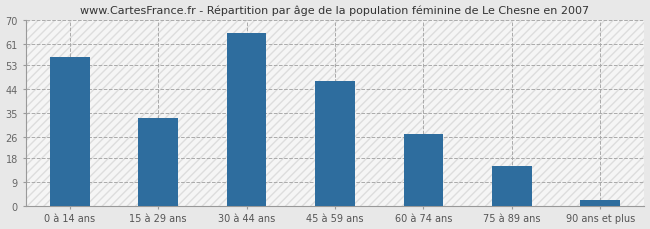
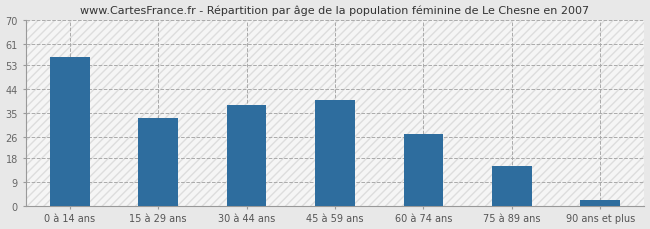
30 à 44 ans: 65 -> 38
45 à 59 ans: 47 -> 40
